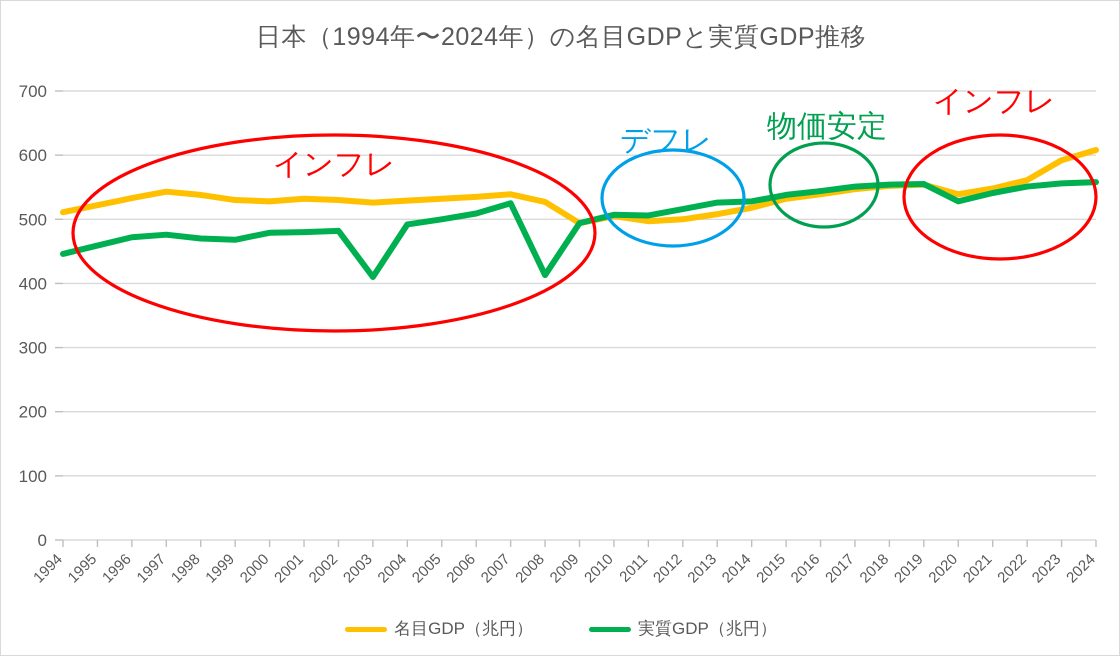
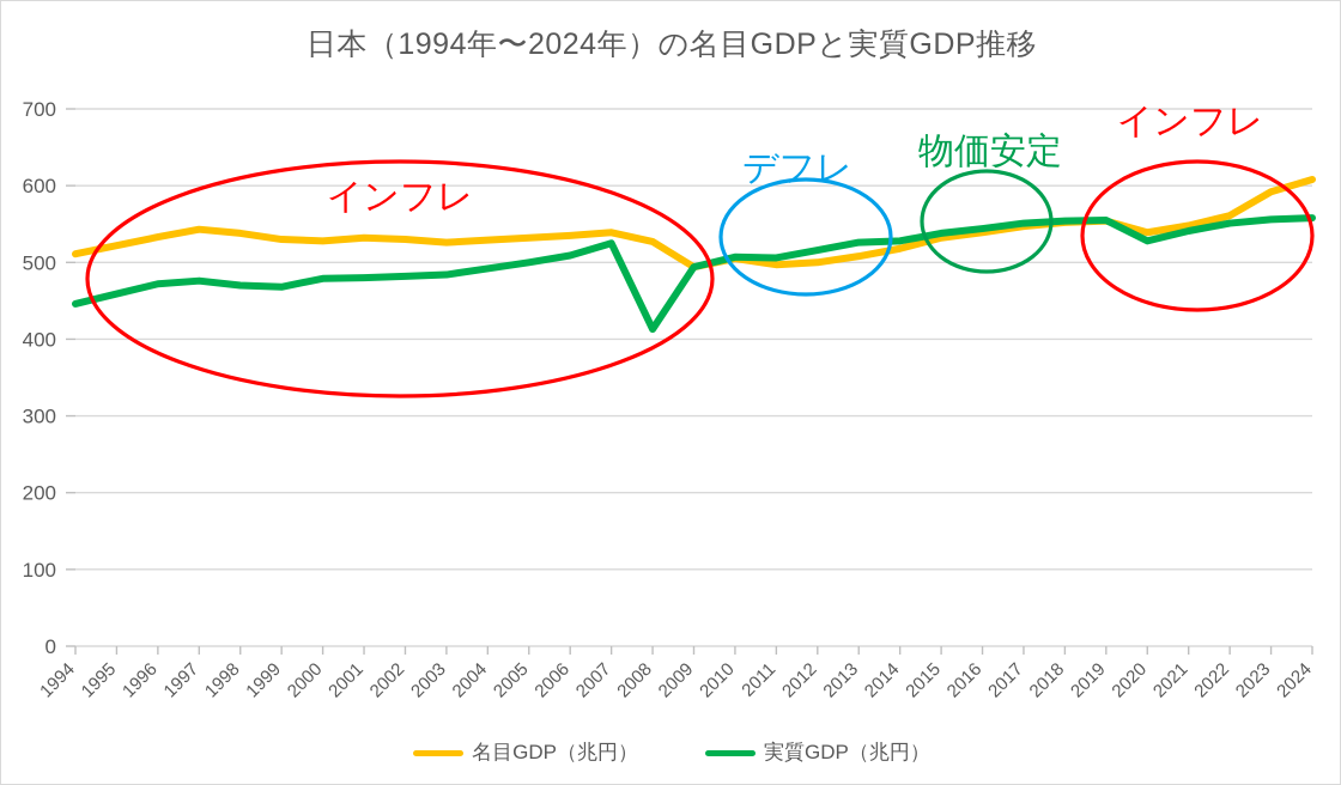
実質GDP（兆円）/2003: 410 -> 480
